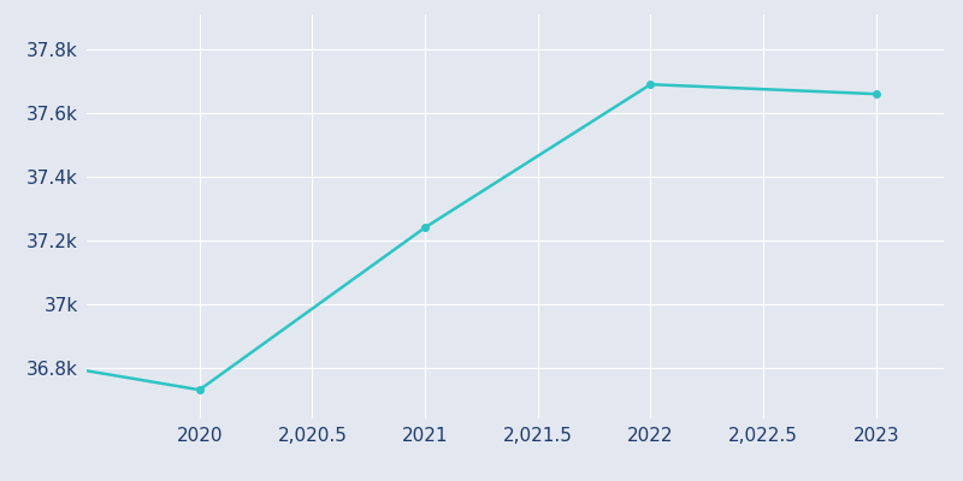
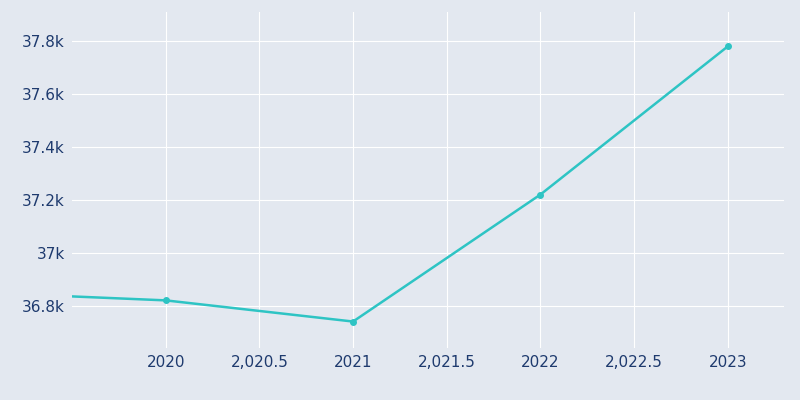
2020: 36.73k -> 36.82k
2021: 37.24k -> 36.74k
2022: 37.69k -> 37.22k
2023: 37.66k -> 37.78k
